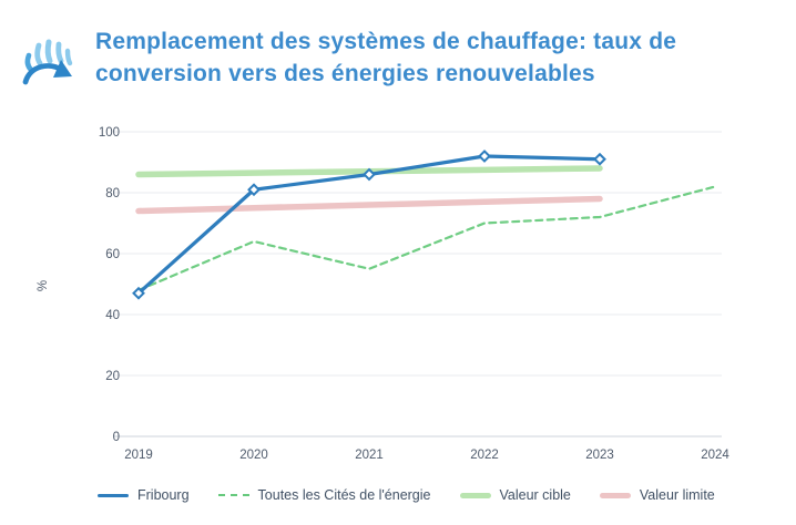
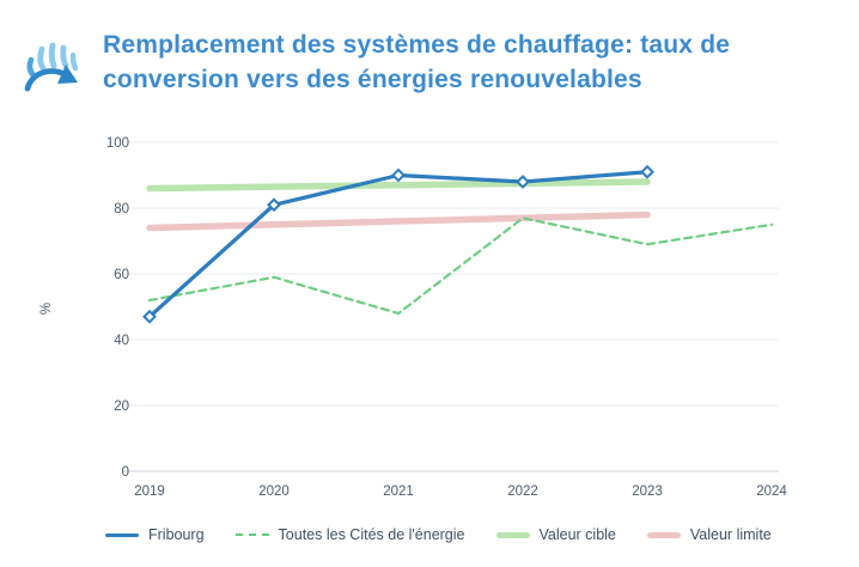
Toutes les Cités de l'énergie/2019: 48 -> 52
Toutes les Cités de l'énergie/2020: 64 -> 59
Fribourg/2021: 86 -> 90
Toutes les Cités de l'énergie/2021: 55 -> 48
Fribourg/2022: 92 -> 88
Toutes les Cités de l'énergie/2022: 70 -> 77
Toutes les Cités de l'énergie/2023: 72 -> 69
Toutes les Cités de l'énergie/2024: 82 -> 75
